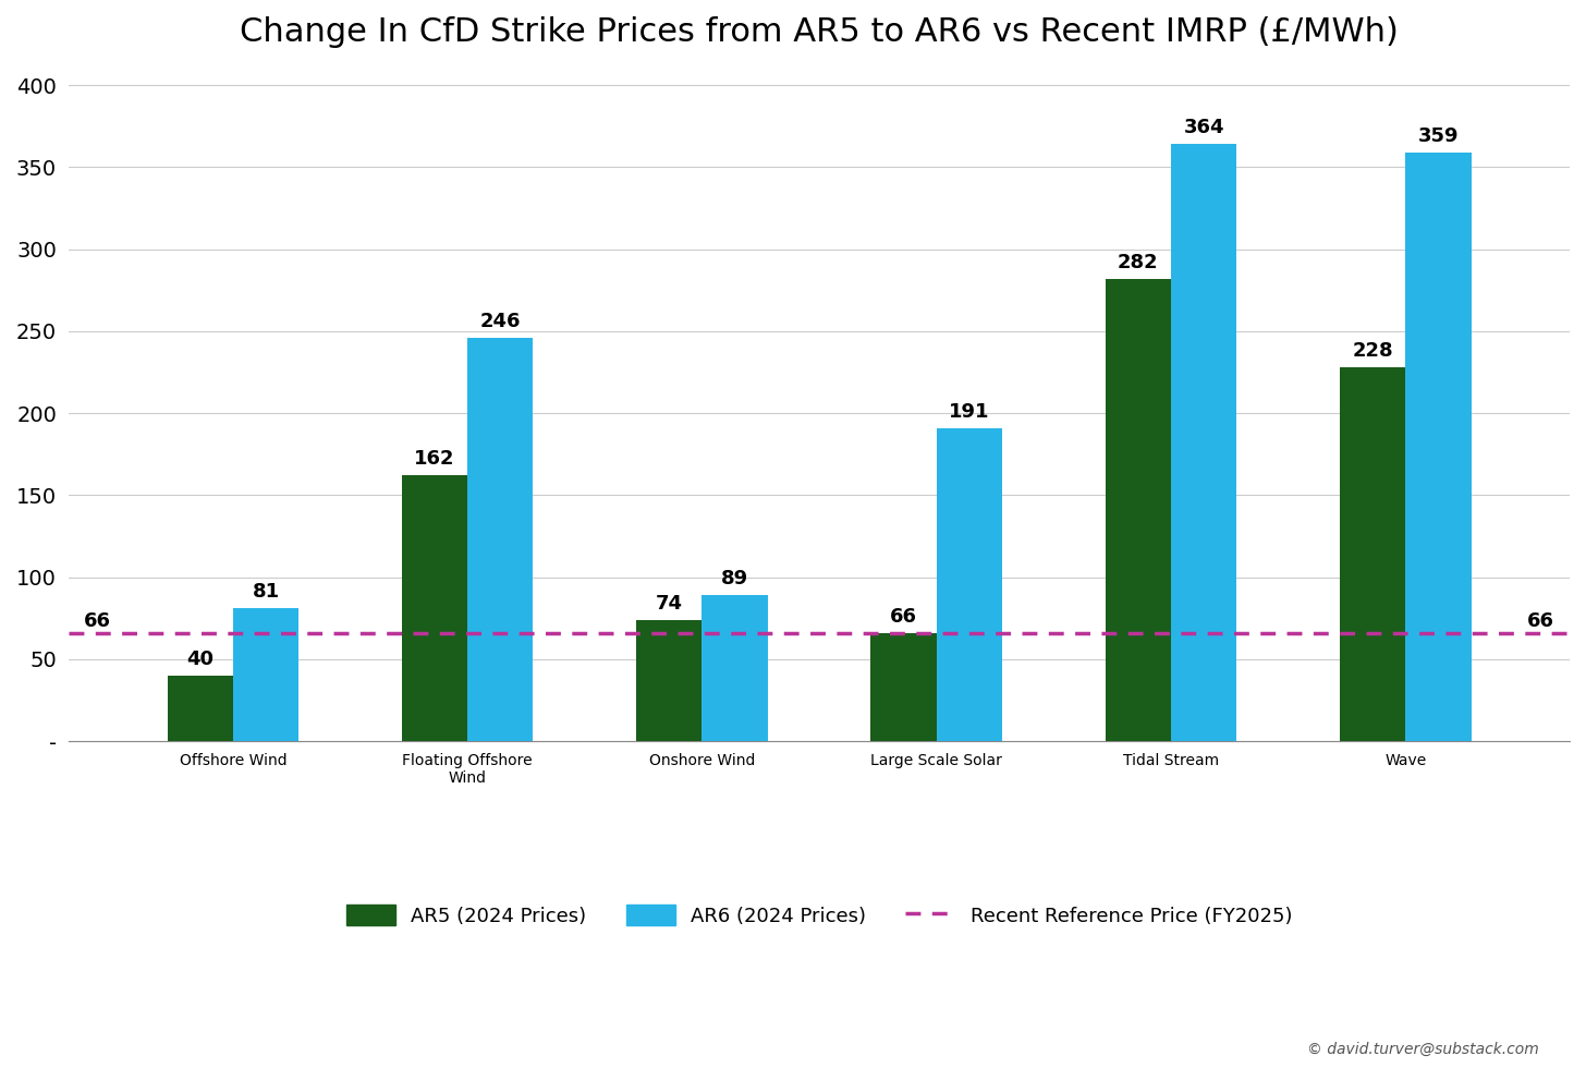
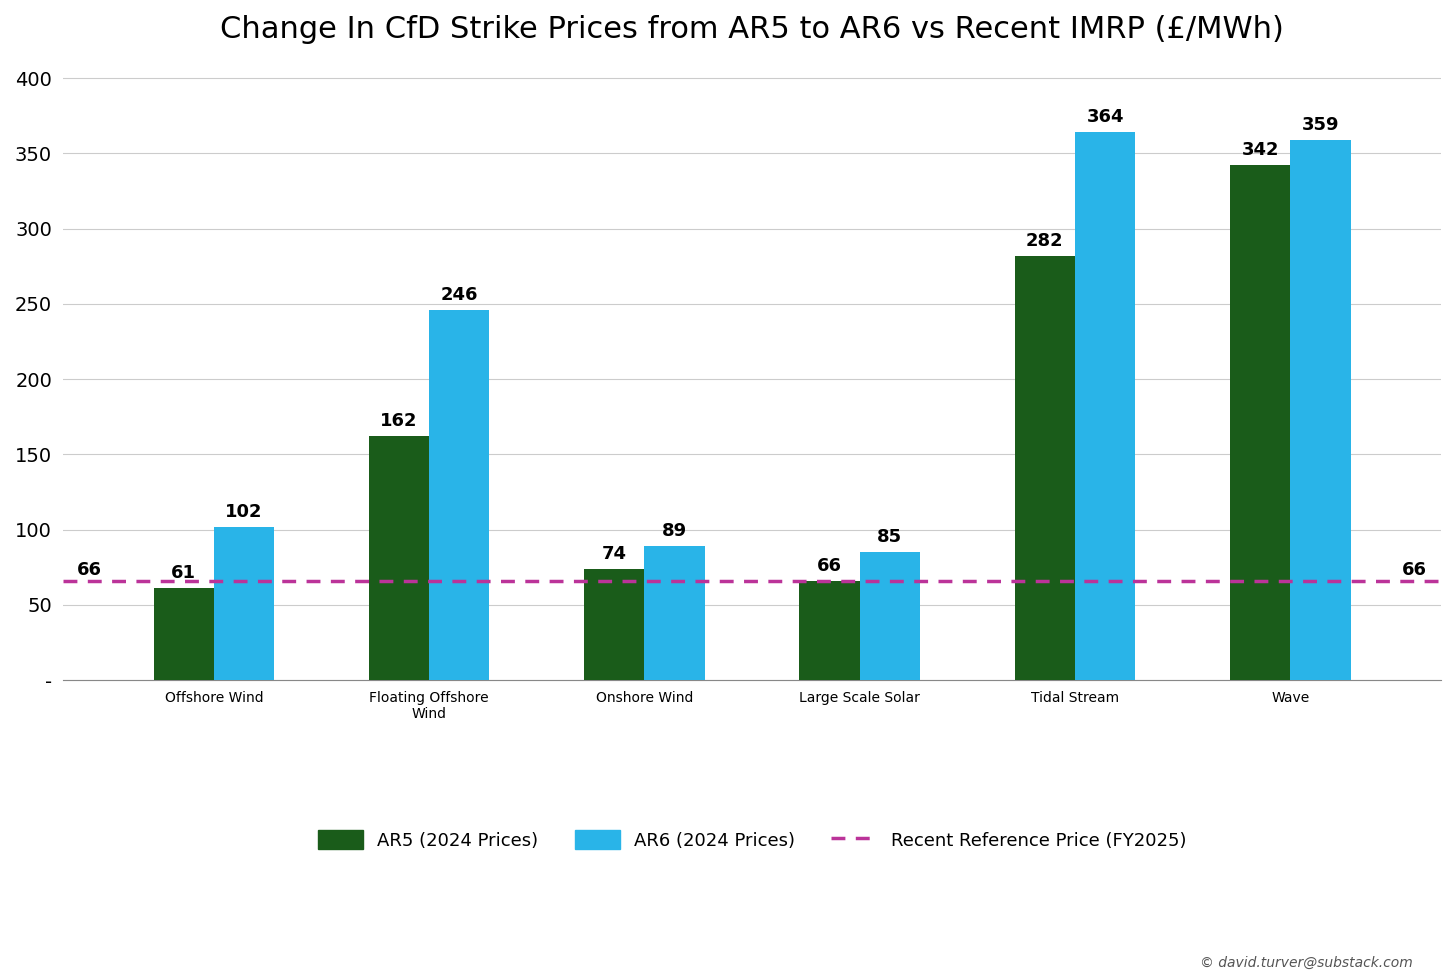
AR5 (2024 Prices)/Offshore Wind: 40 -> 61
AR6 (2024 Prices)/Offshore Wind: 81 -> 102
AR6 (2024 Prices)/Large Scale Solar: 191 -> 85
AR5 (2024 Prices)/Wave: 228 -> 342
